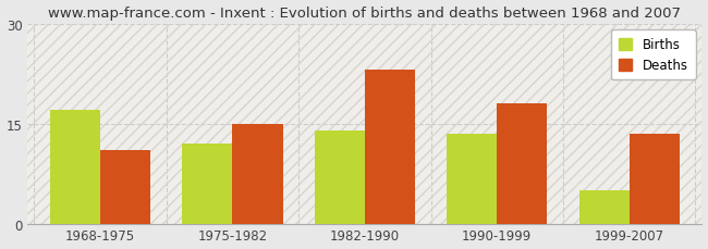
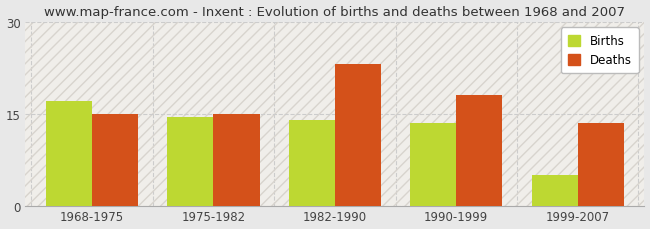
Deaths/1968-1975: 11.0 -> 15.0
Births/1975-1982: 12.0 -> 14.5
